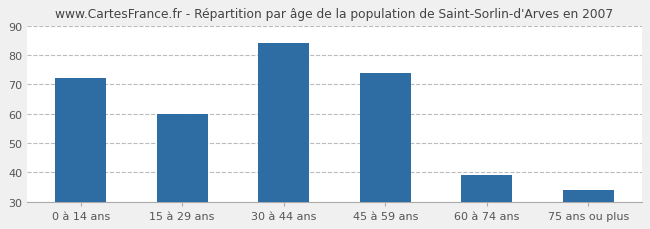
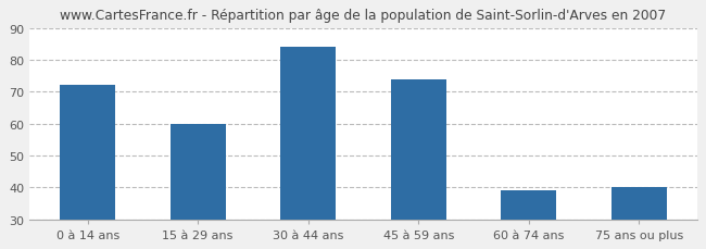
75 ans ou plus: 34 -> 40
